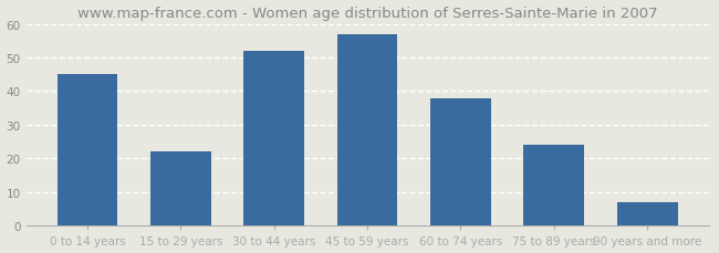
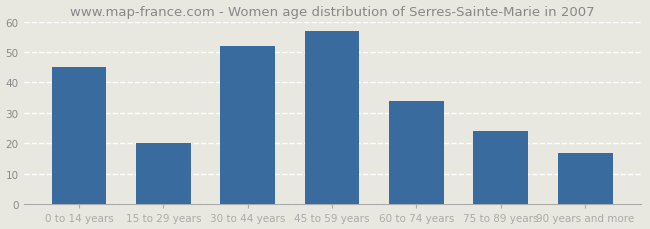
15 to 29 years: 22 -> 20
60 to 74 years: 38 -> 34
90 years and more: 7 -> 17
